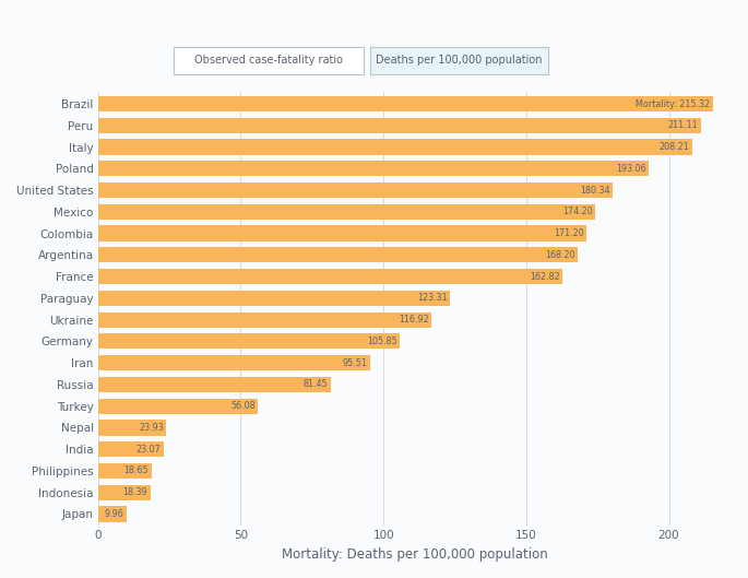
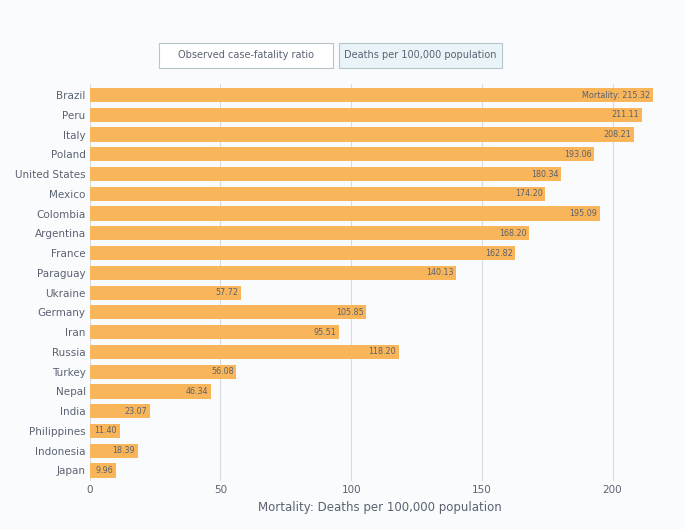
Colombia: 171.20 -> 195.09
Paraguay: 123.31 -> 140.13
Ukraine: 116.92 -> 57.72
Russia: 81.45 -> 118.20
Nepal: 23.93 -> 46.34
Philippines: 18.65 -> 11.40
